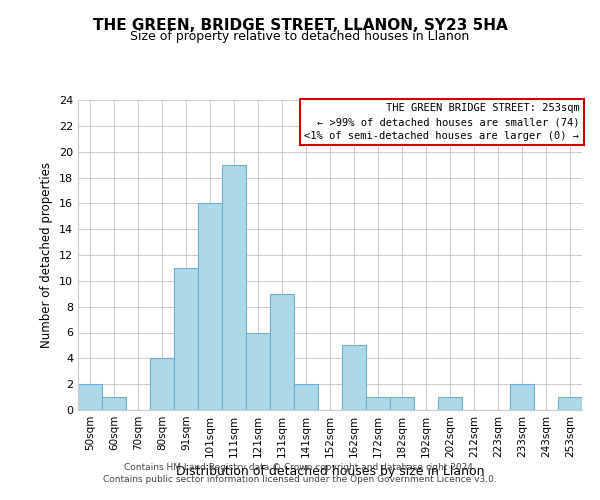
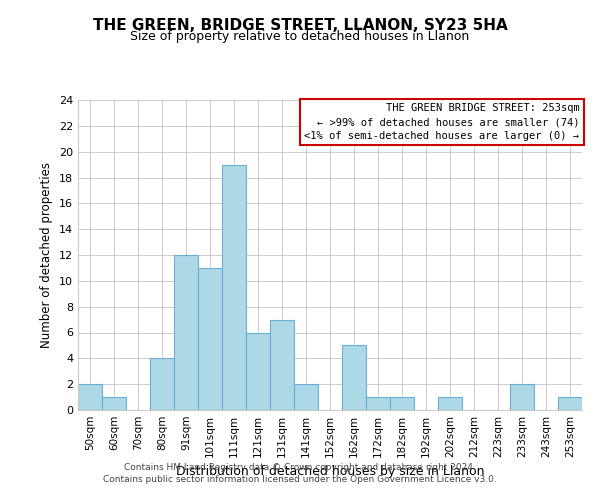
91sqm: 11 -> 12
101sqm: 16 -> 11
131sqm: 9 -> 7
